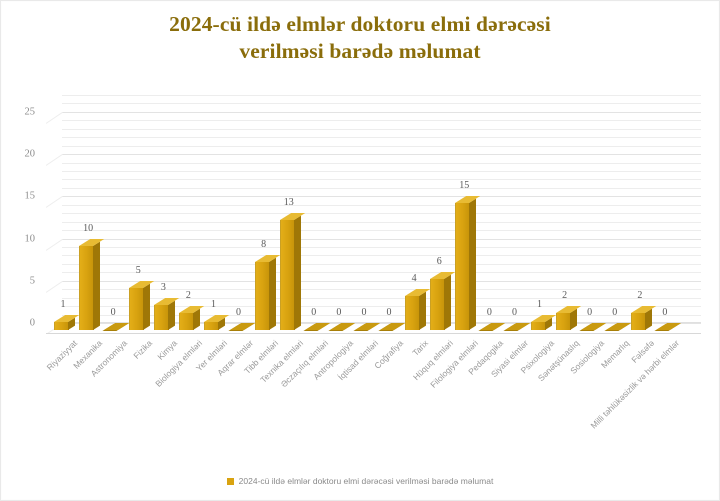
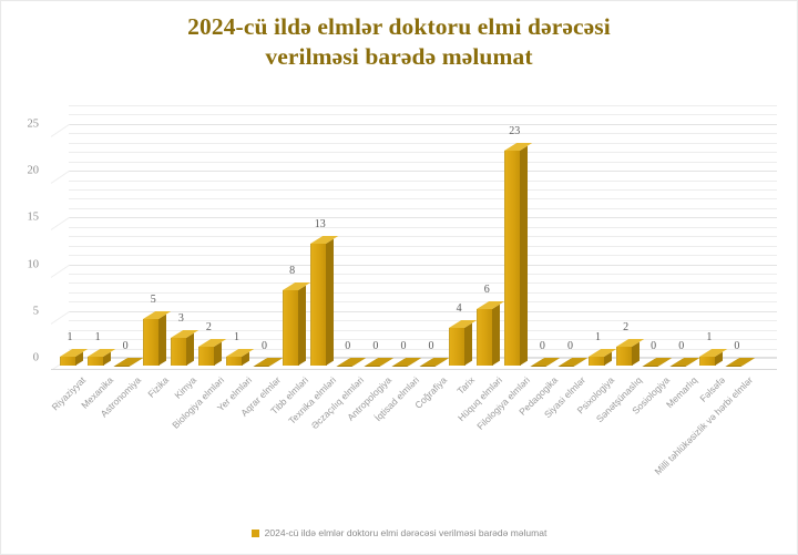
Mexanika: 10 -> 1
Filologiya elmləri: 15 -> 23
Fəlsəfə: 2 -> 1
